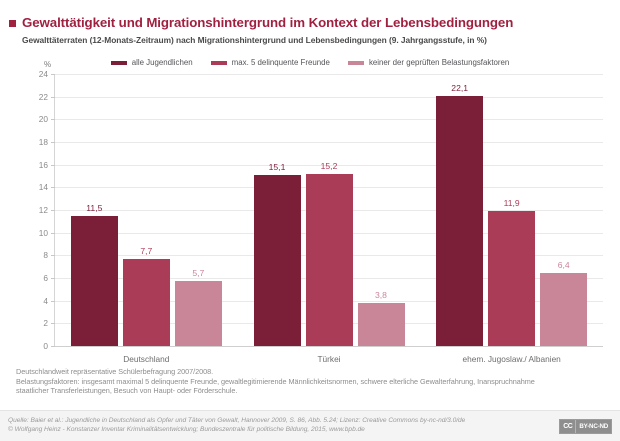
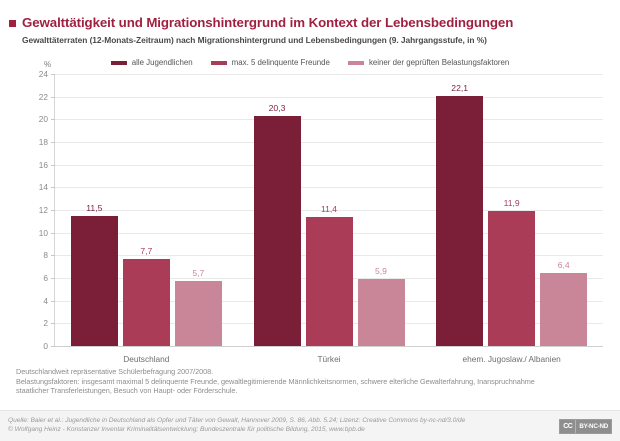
alle Jugendlichen/Türkei: 15,1 -> 20,3
max. 5 delinquente Freunde/Türkei: 15,2 -> 11,4
keiner der geprüften Belastungsfaktoren/Türkei: 3,8 -> 5,9
